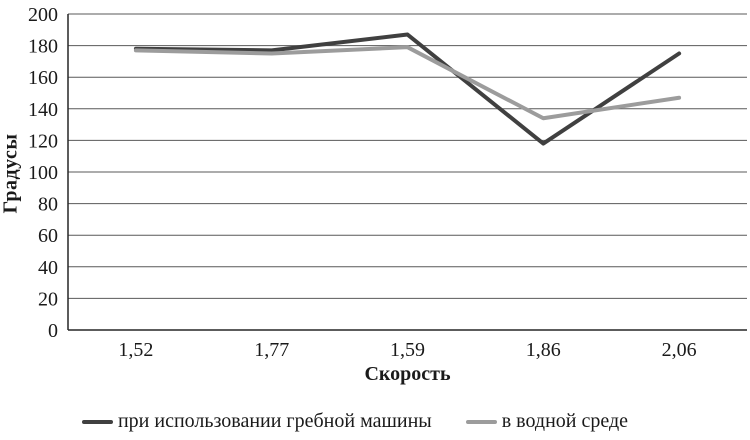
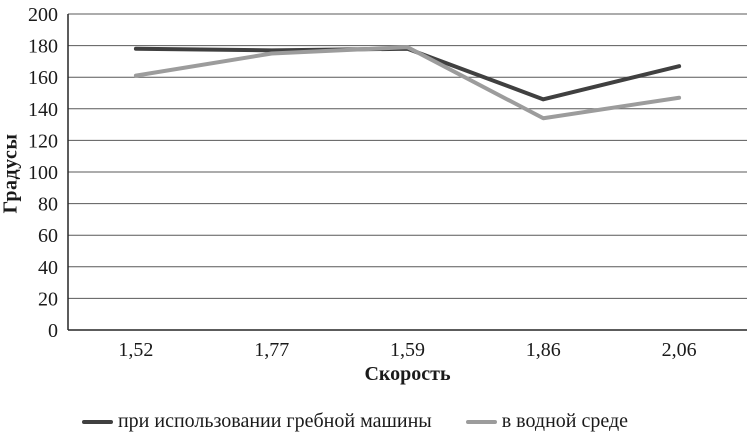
в водной среде/1,52: 177 -> 161
при использовании гребной машины/1,59: 187 -> 178
при использовании гребной машины/1,86: 118 -> 146
при использовании гребной машины/2,06: 175 -> 167
